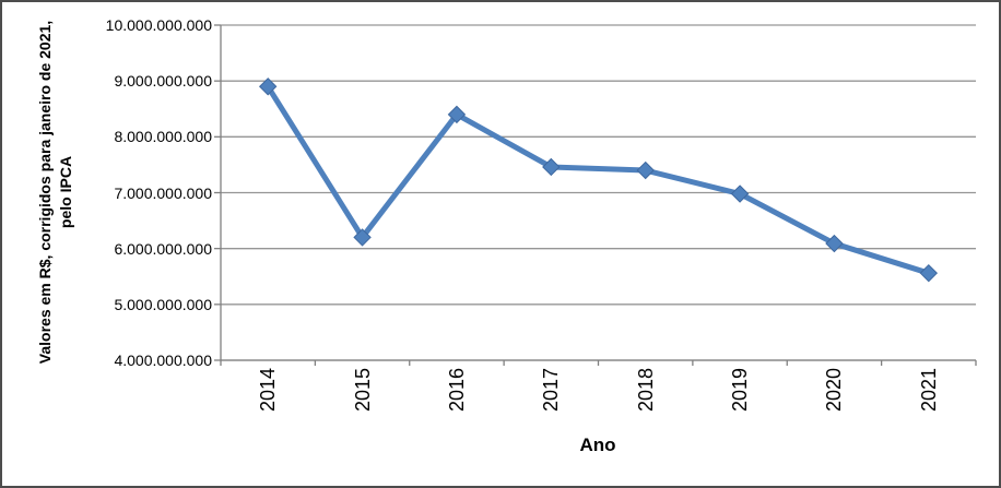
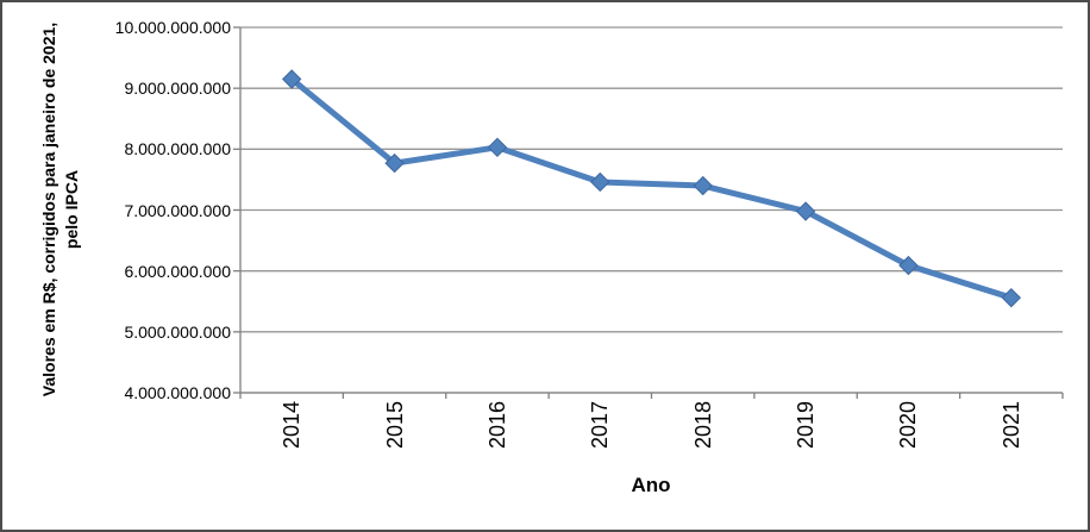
2014: 8900000000 -> 9200000000
2015: 6200000000 -> 7800000000
2016: 8400000000 -> 8000000000
